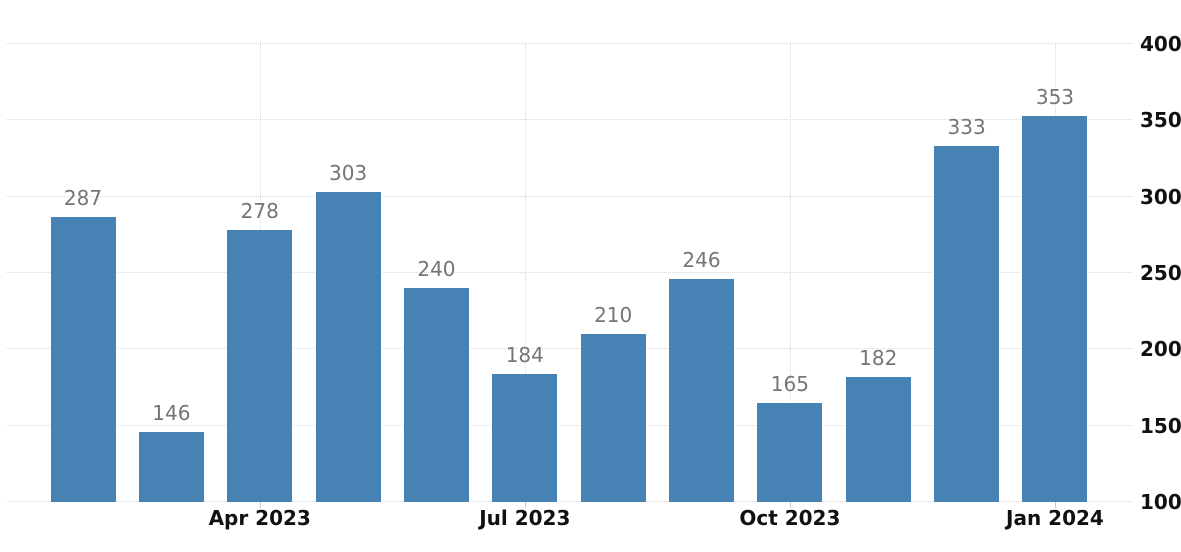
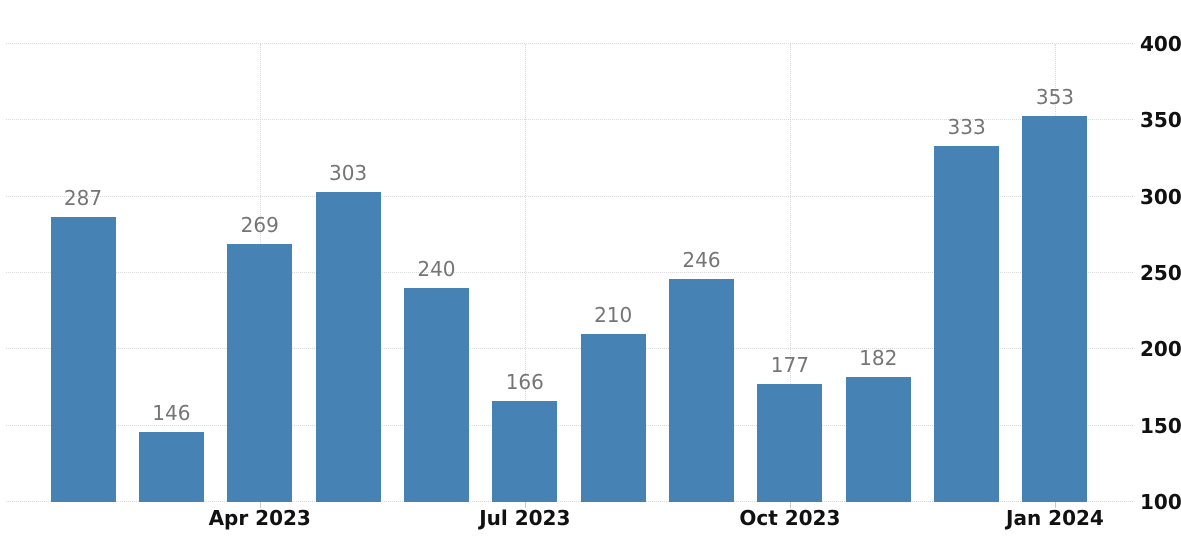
Apr 2023: 278 -> 269
Jul 2023: 184 -> 166
Oct 2023: 165 -> 177
